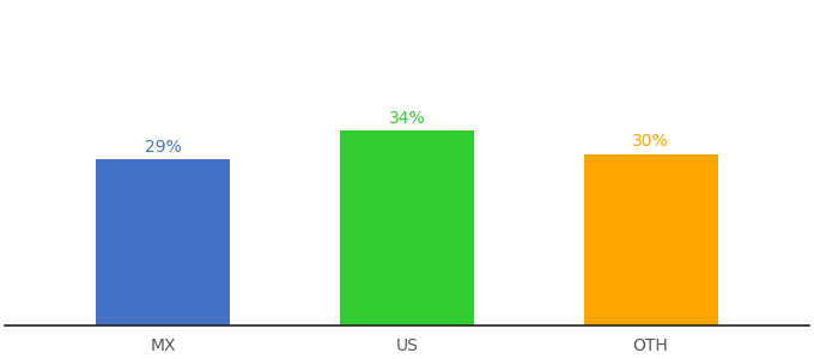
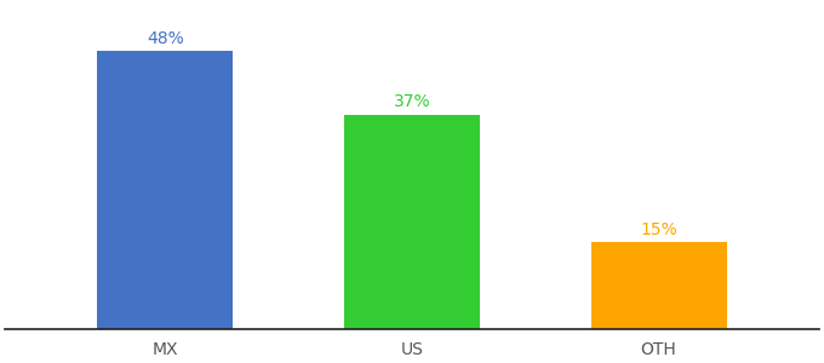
MX: 29% -> 48%
US: 34% -> 37%
OTH: 30% -> 15%
